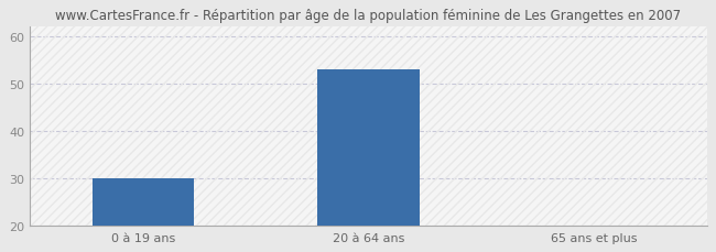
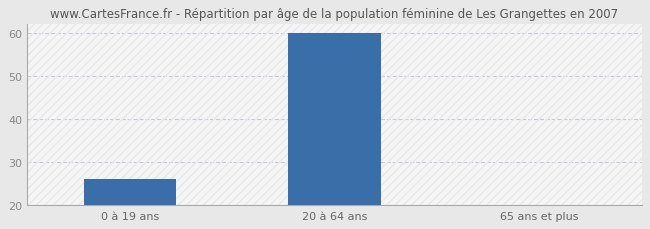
0 à 19 ans: 30 -> 26
20 à 64 ans: 53 -> 60
